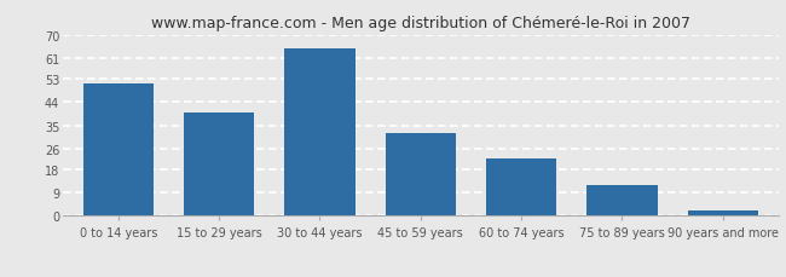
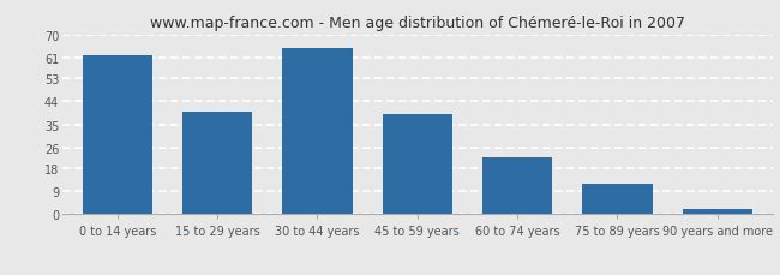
0 to 14 years: 51 -> 62
45 to 59 years: 32 -> 39
